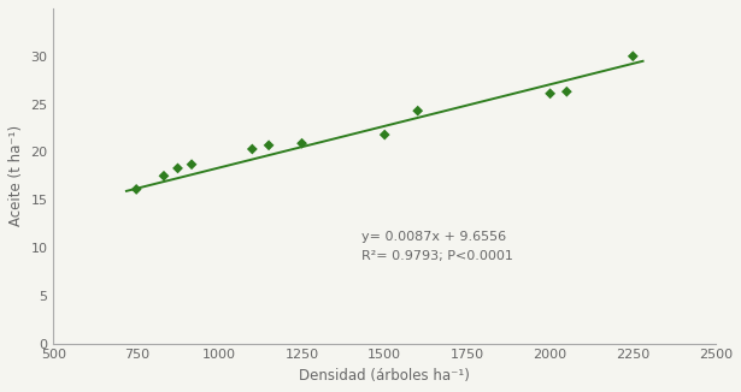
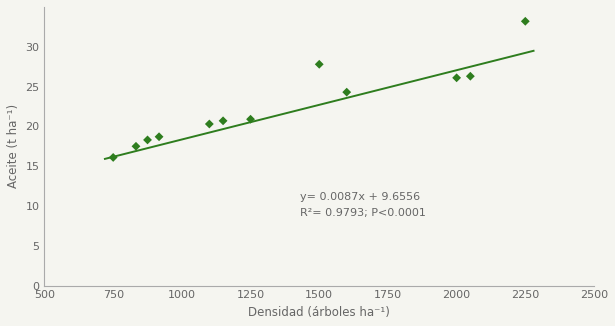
1500: 21.8 -> 27.8
2250: 30.0 -> 33.2
